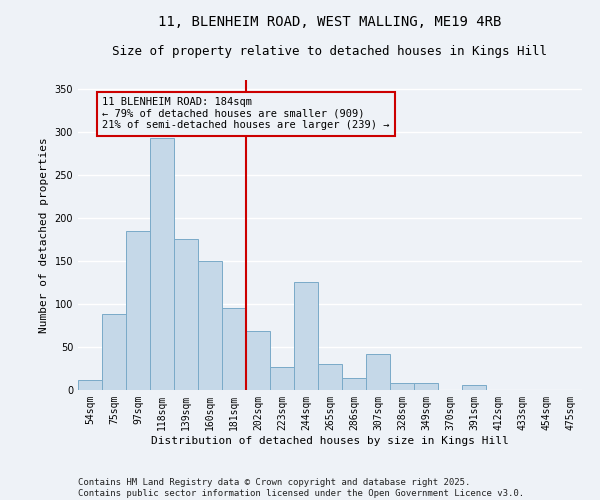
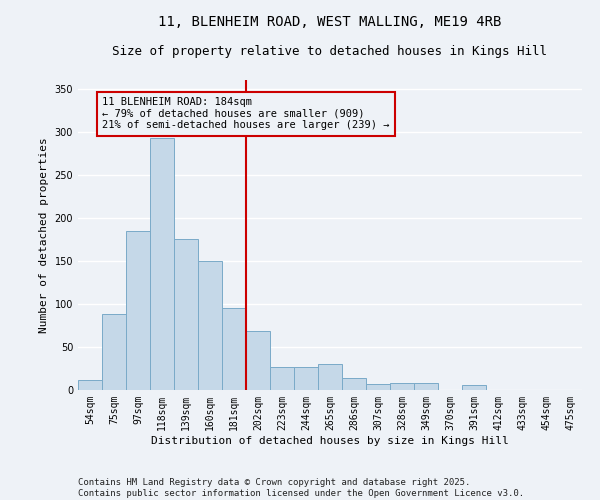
244sqm: 126 -> 27
307sqm: 42 -> 7
